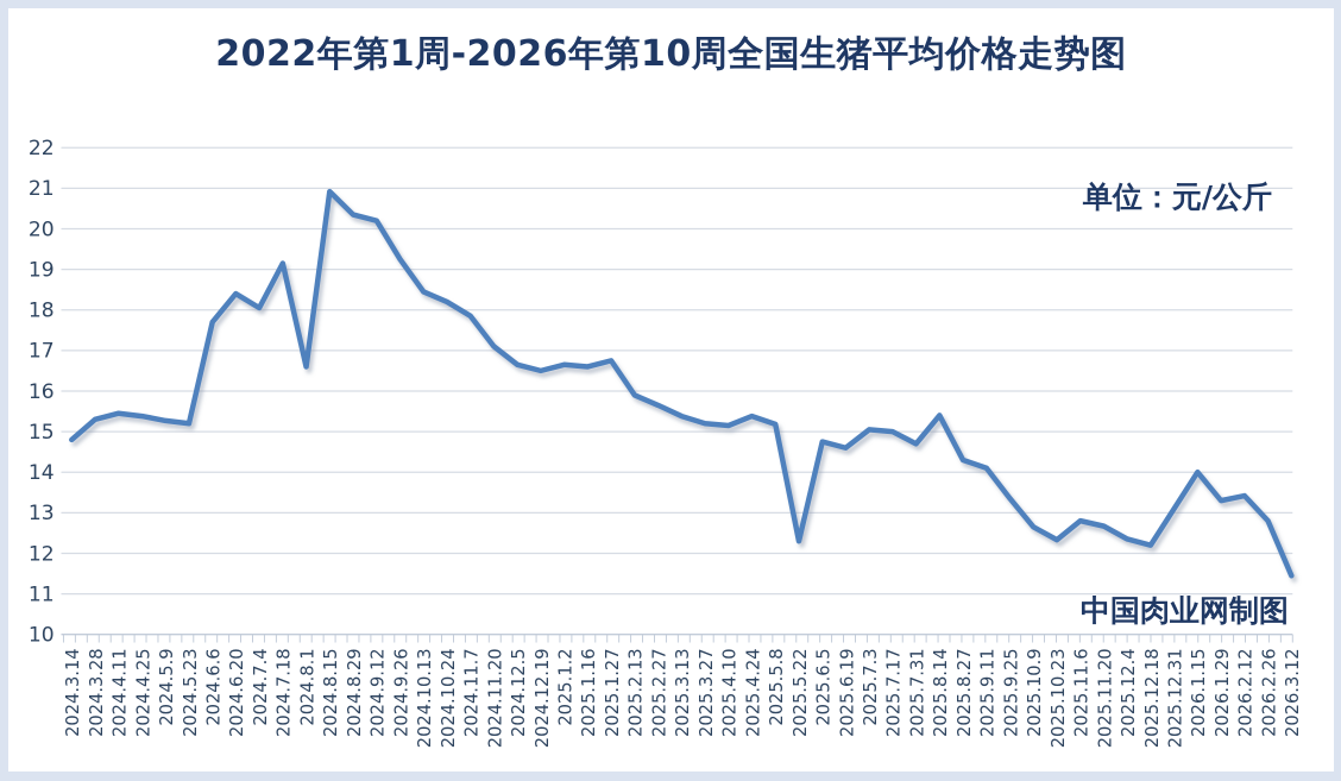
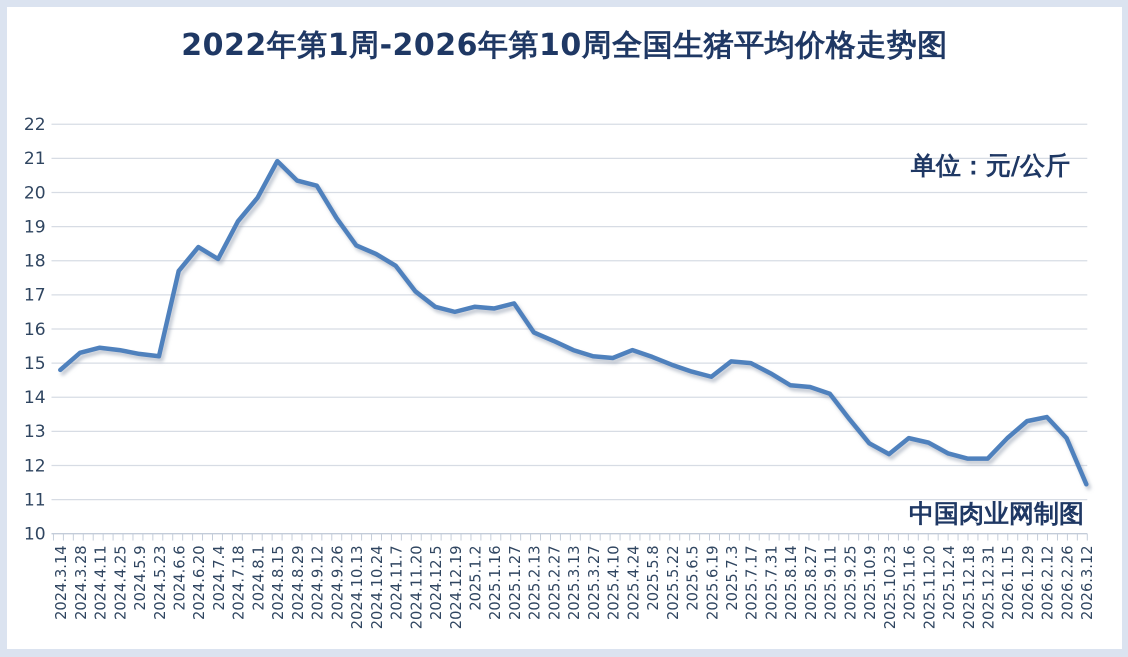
2024.8.1: 16.6 -> 19.9
2025.5.22: 12.3 -> 14.9
2025.8.14: 15.4 -> 14.3
2025.12.31: 13.1 -> 12.2
2026.1.15: 14.0 -> 12.8
